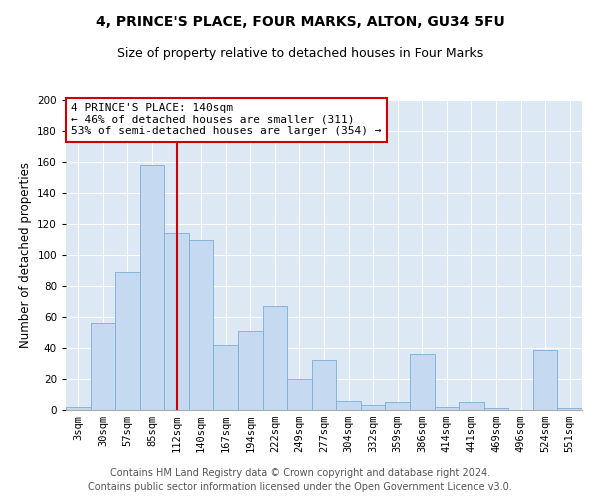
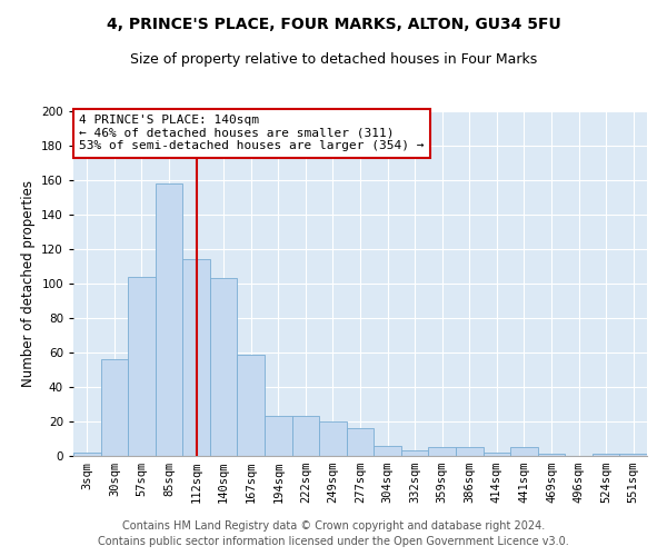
57sqm: 89 -> 104
140sqm: 110 -> 103
167sqm: 42 -> 59
194sqm: 51 -> 23
222sqm: 67 -> 23
277sqm: 32 -> 16
386sqm: 36 -> 5
524sqm: 39 -> 1
